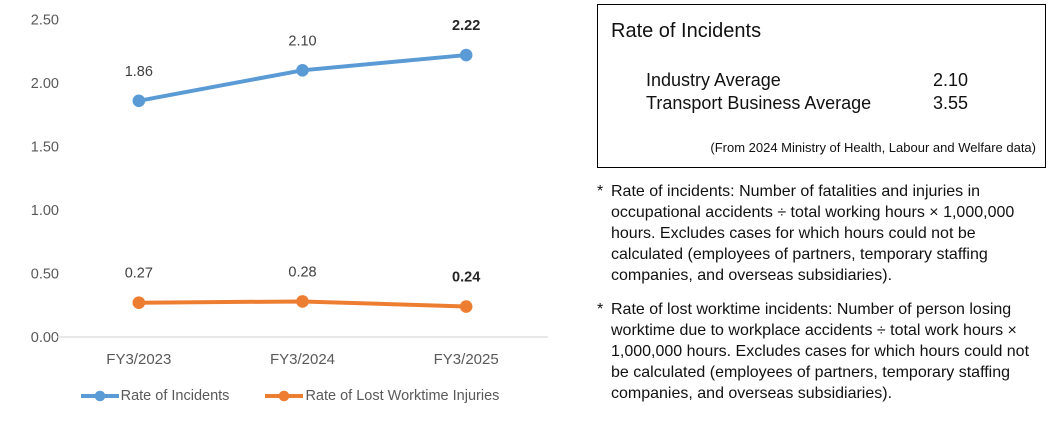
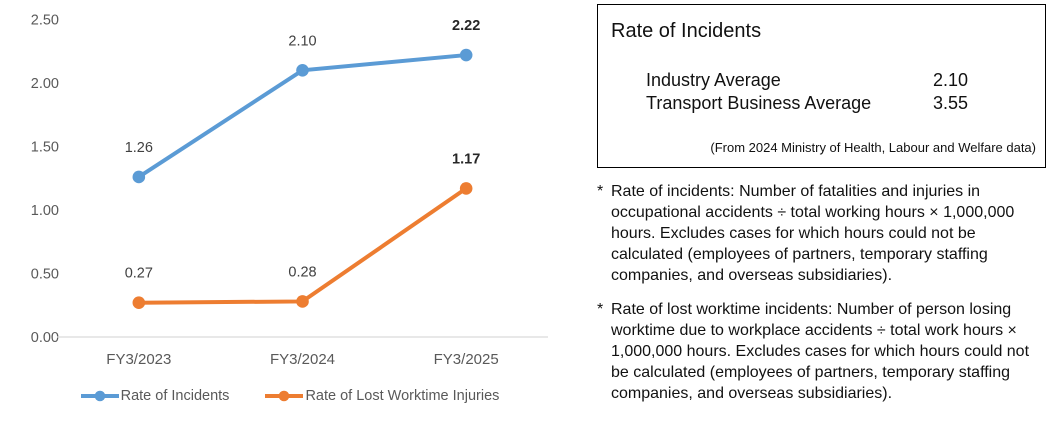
Rate of Incidents/FY3/2023: 1.86 -> 1.26
Rate of Lost Worktime Injuries/FY3/2025: 0.24 -> 1.17
